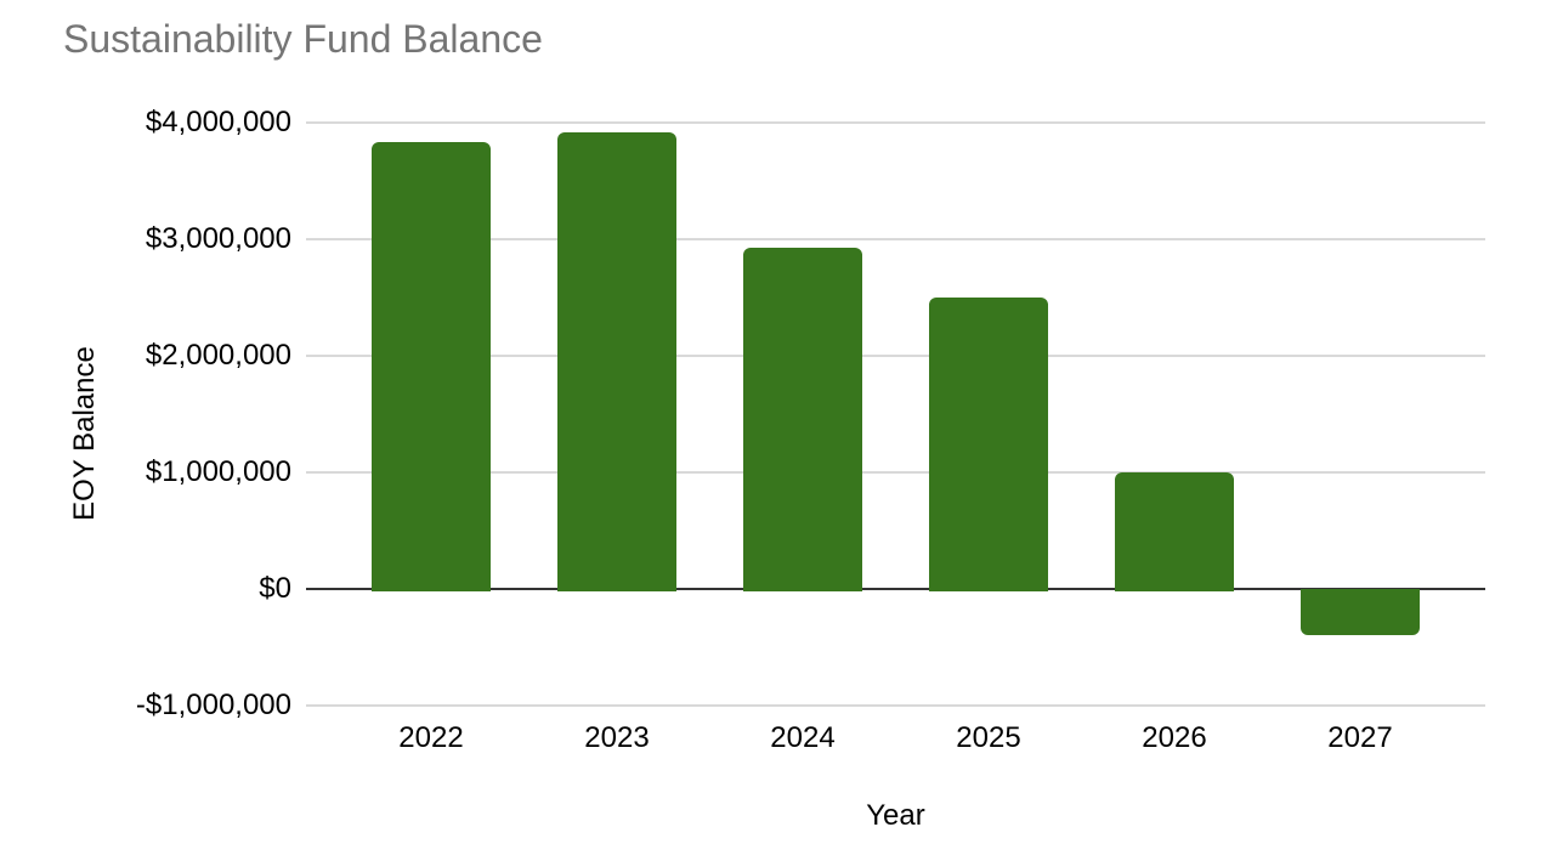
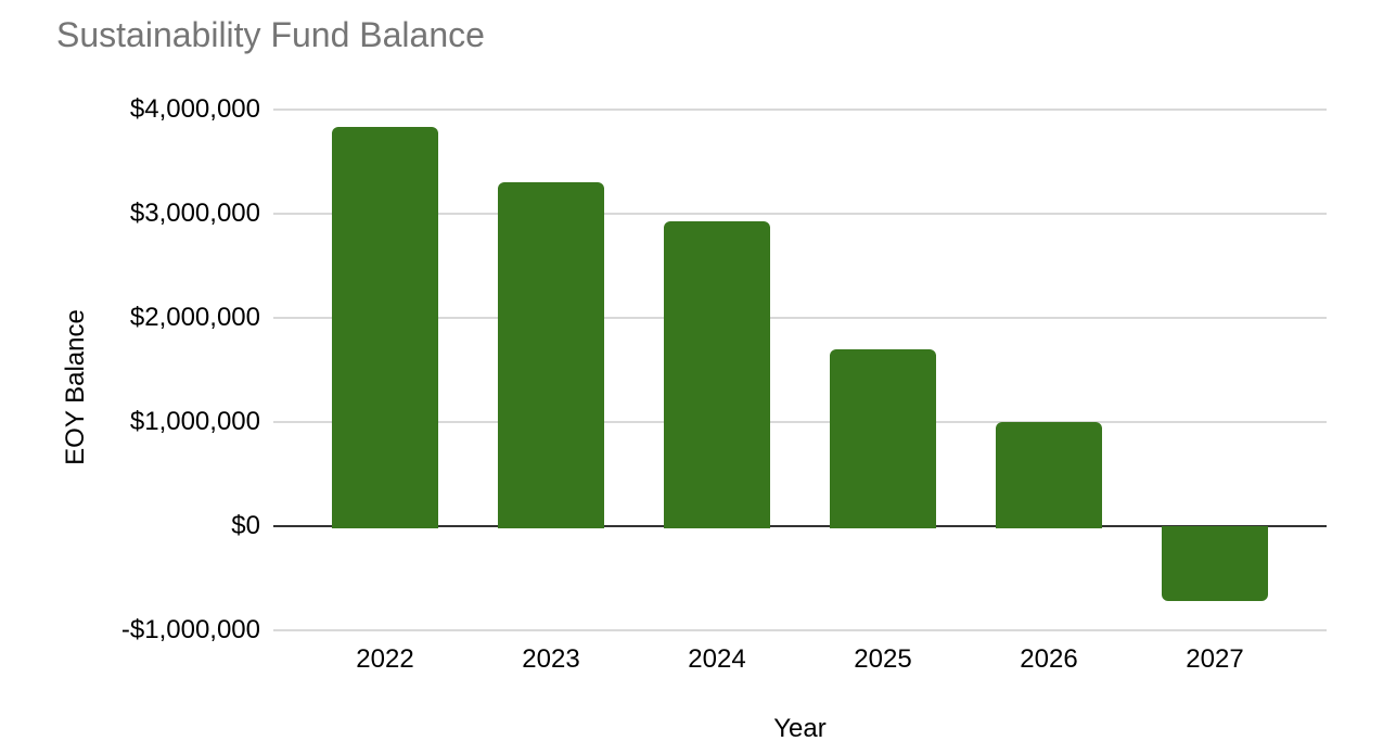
2023: $3900000 -> $3300000
2025: $2500000 -> $1700000
2027: -$400000 -> -$700000
